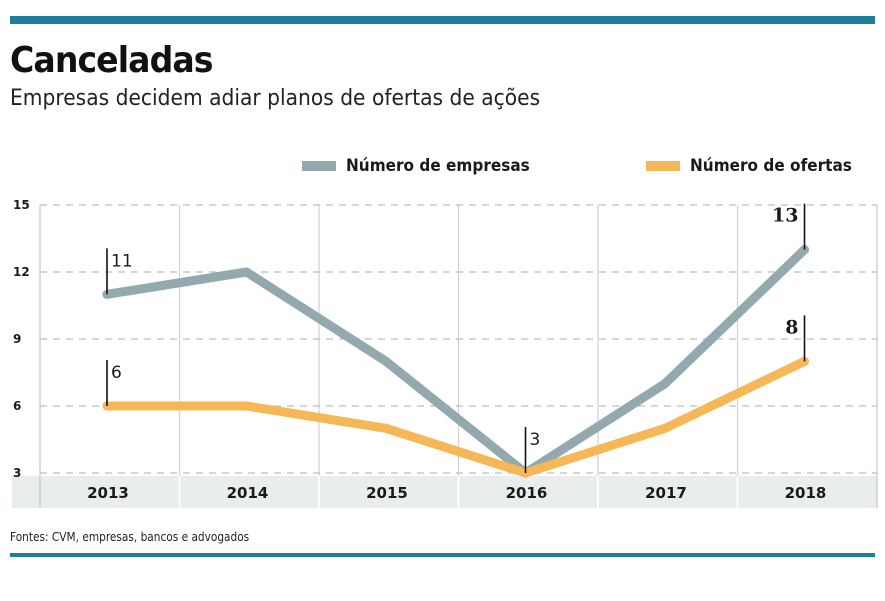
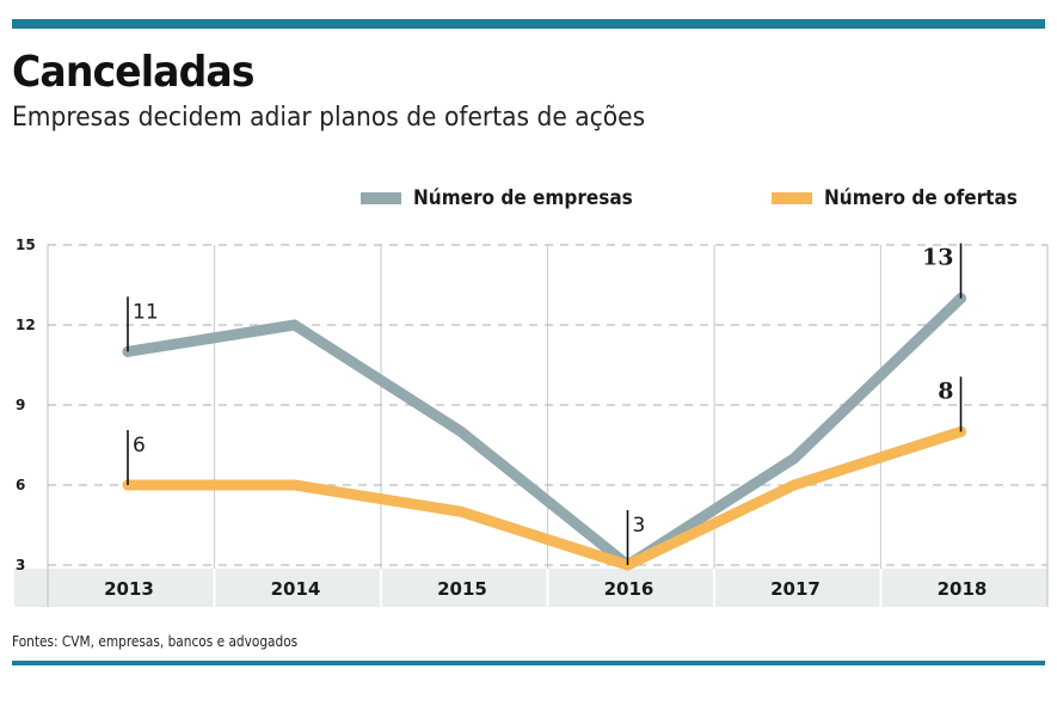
Número de ofertas/2017: 5 -> 6
